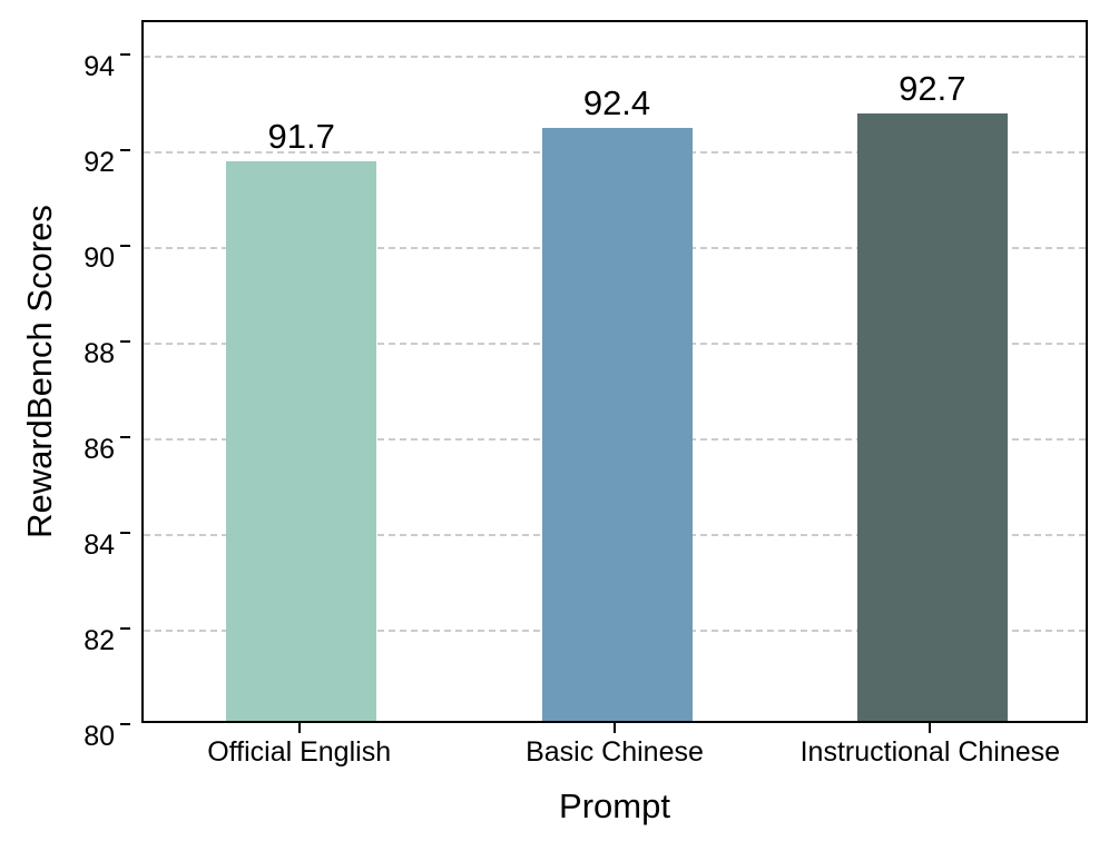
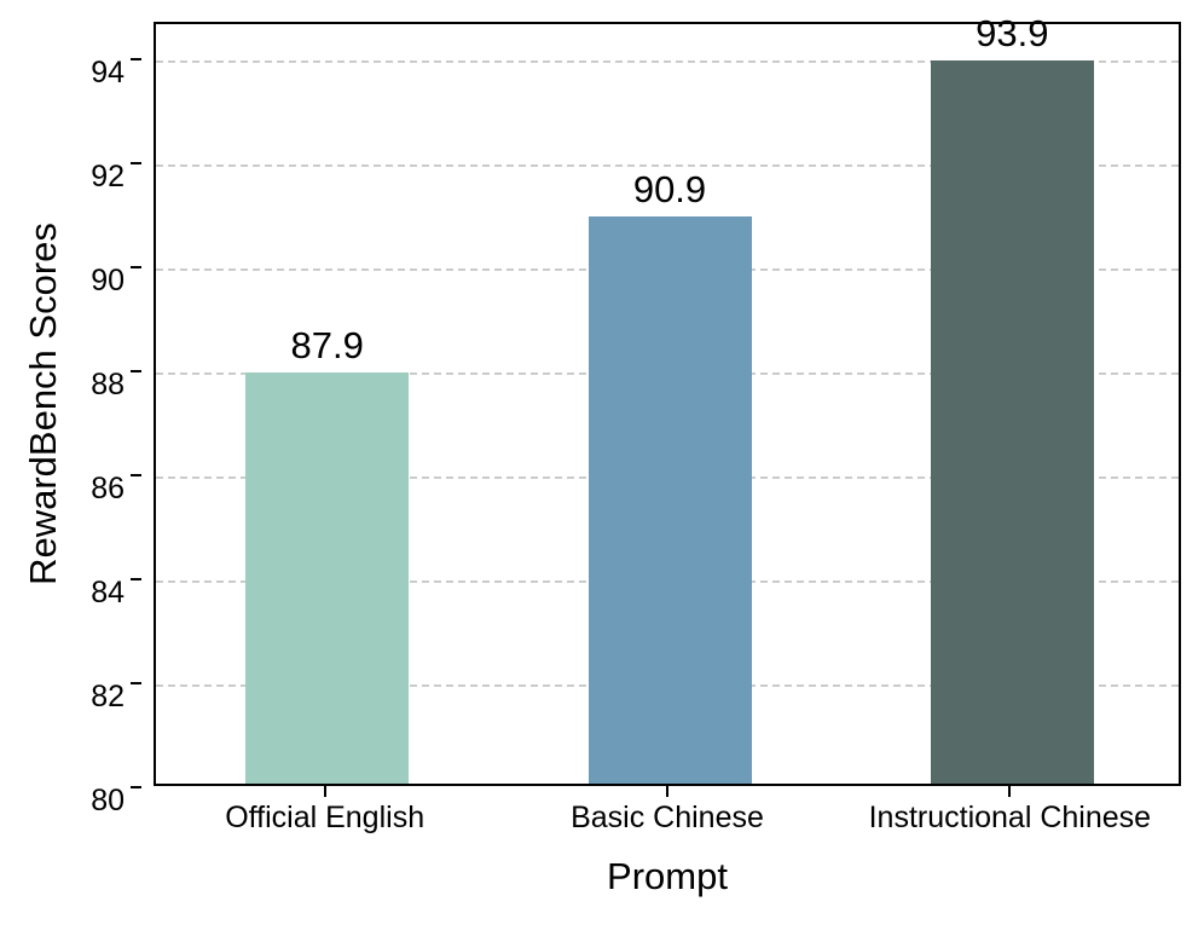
Official English: 91.7 -> 87.9
Basic Chinese: 92.4 -> 90.9
Instructional Chinese: 92.7 -> 93.9
